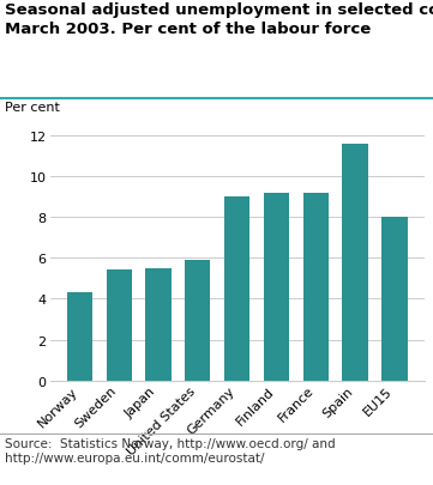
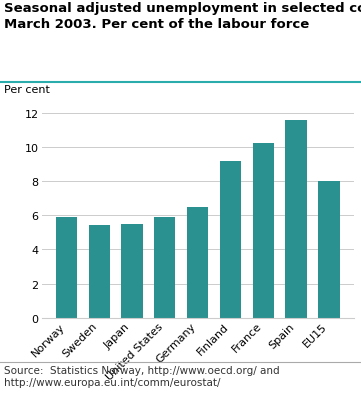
Norway: 4.3 -> 5.9
Germany: 9.0 -> 6.5
France: 9.2 -> 10.2
